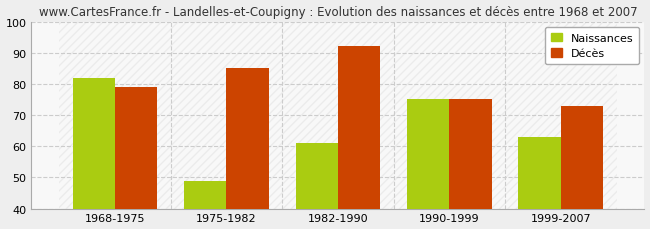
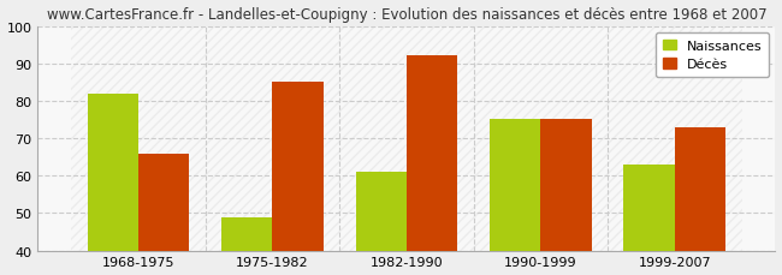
Décès/1968-1975: 79 -> 66
